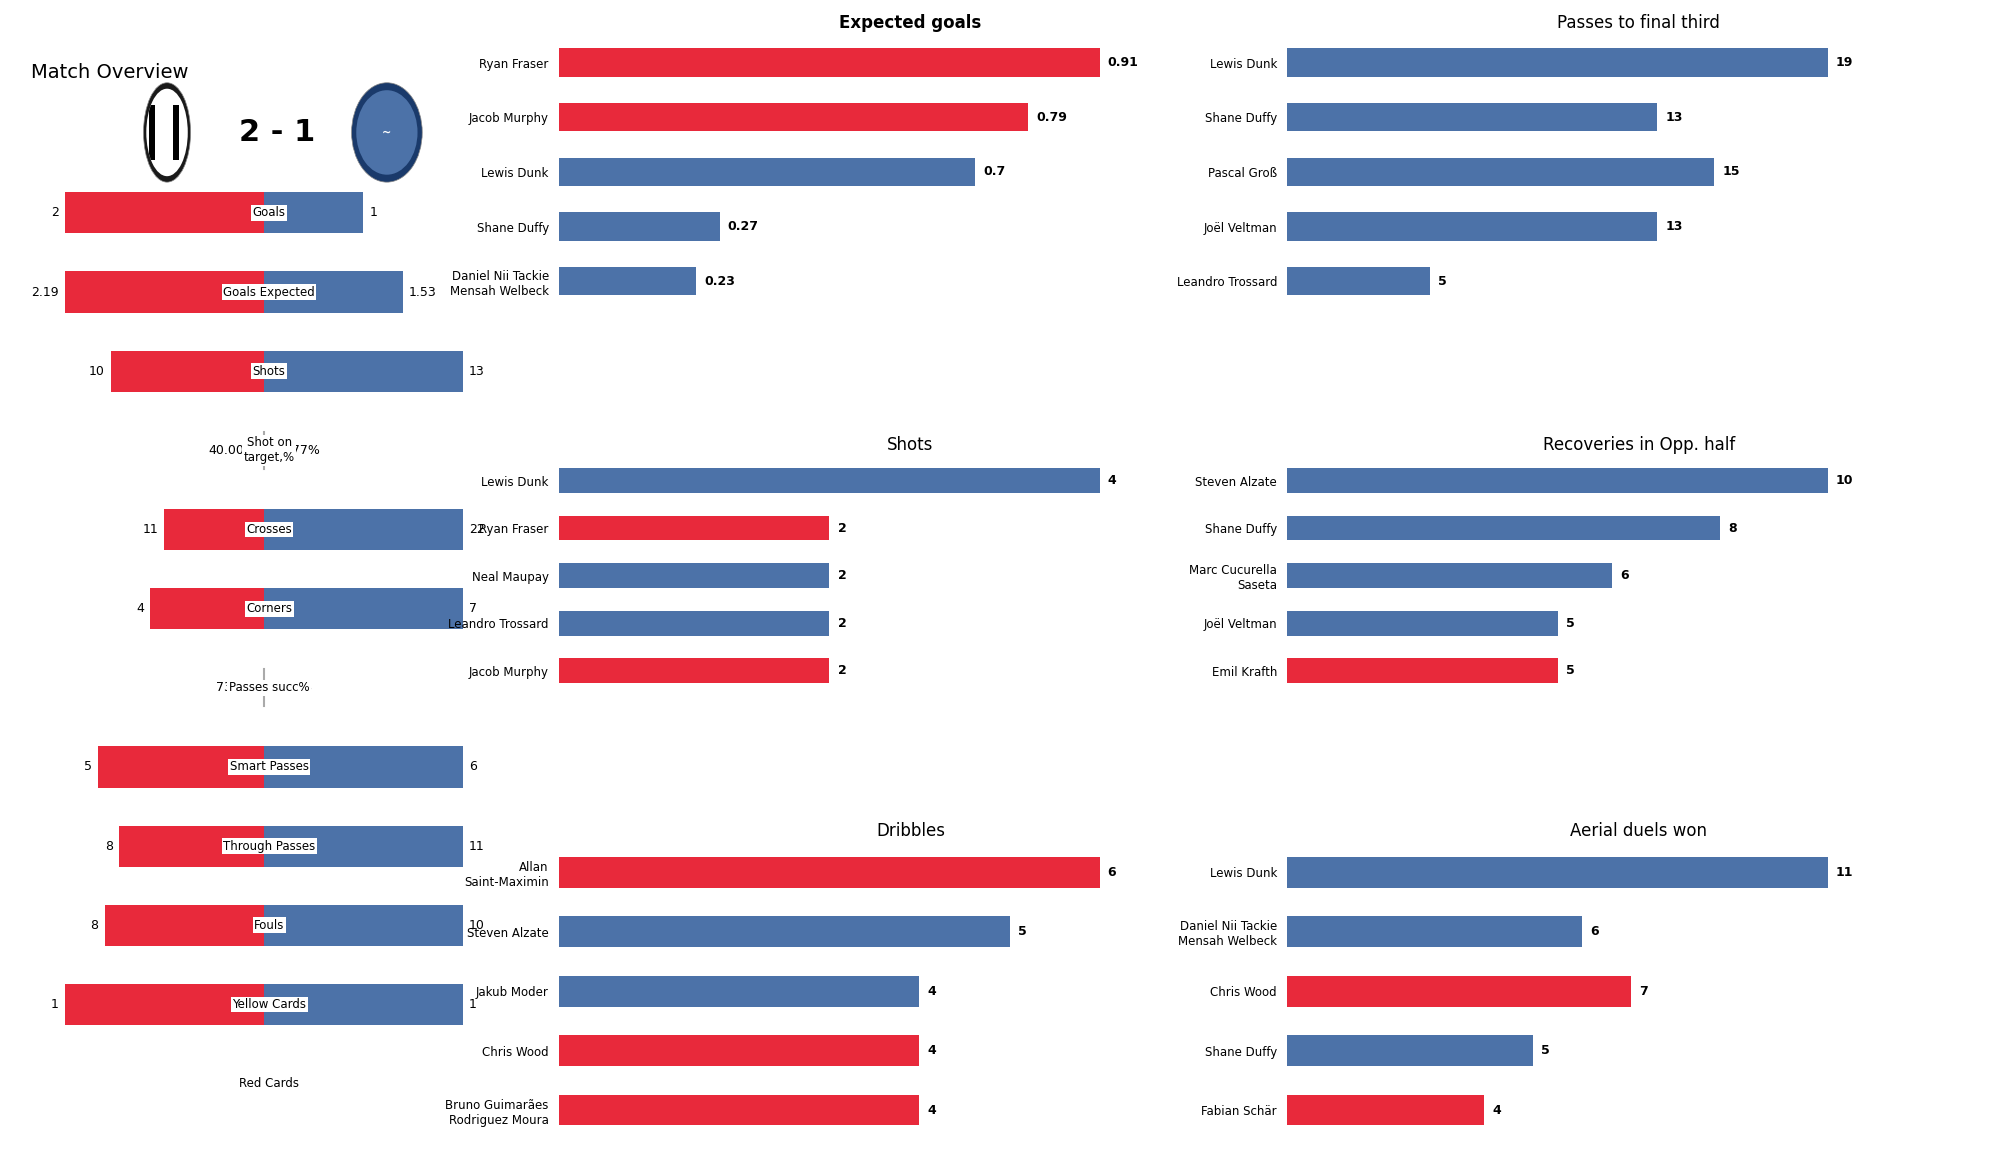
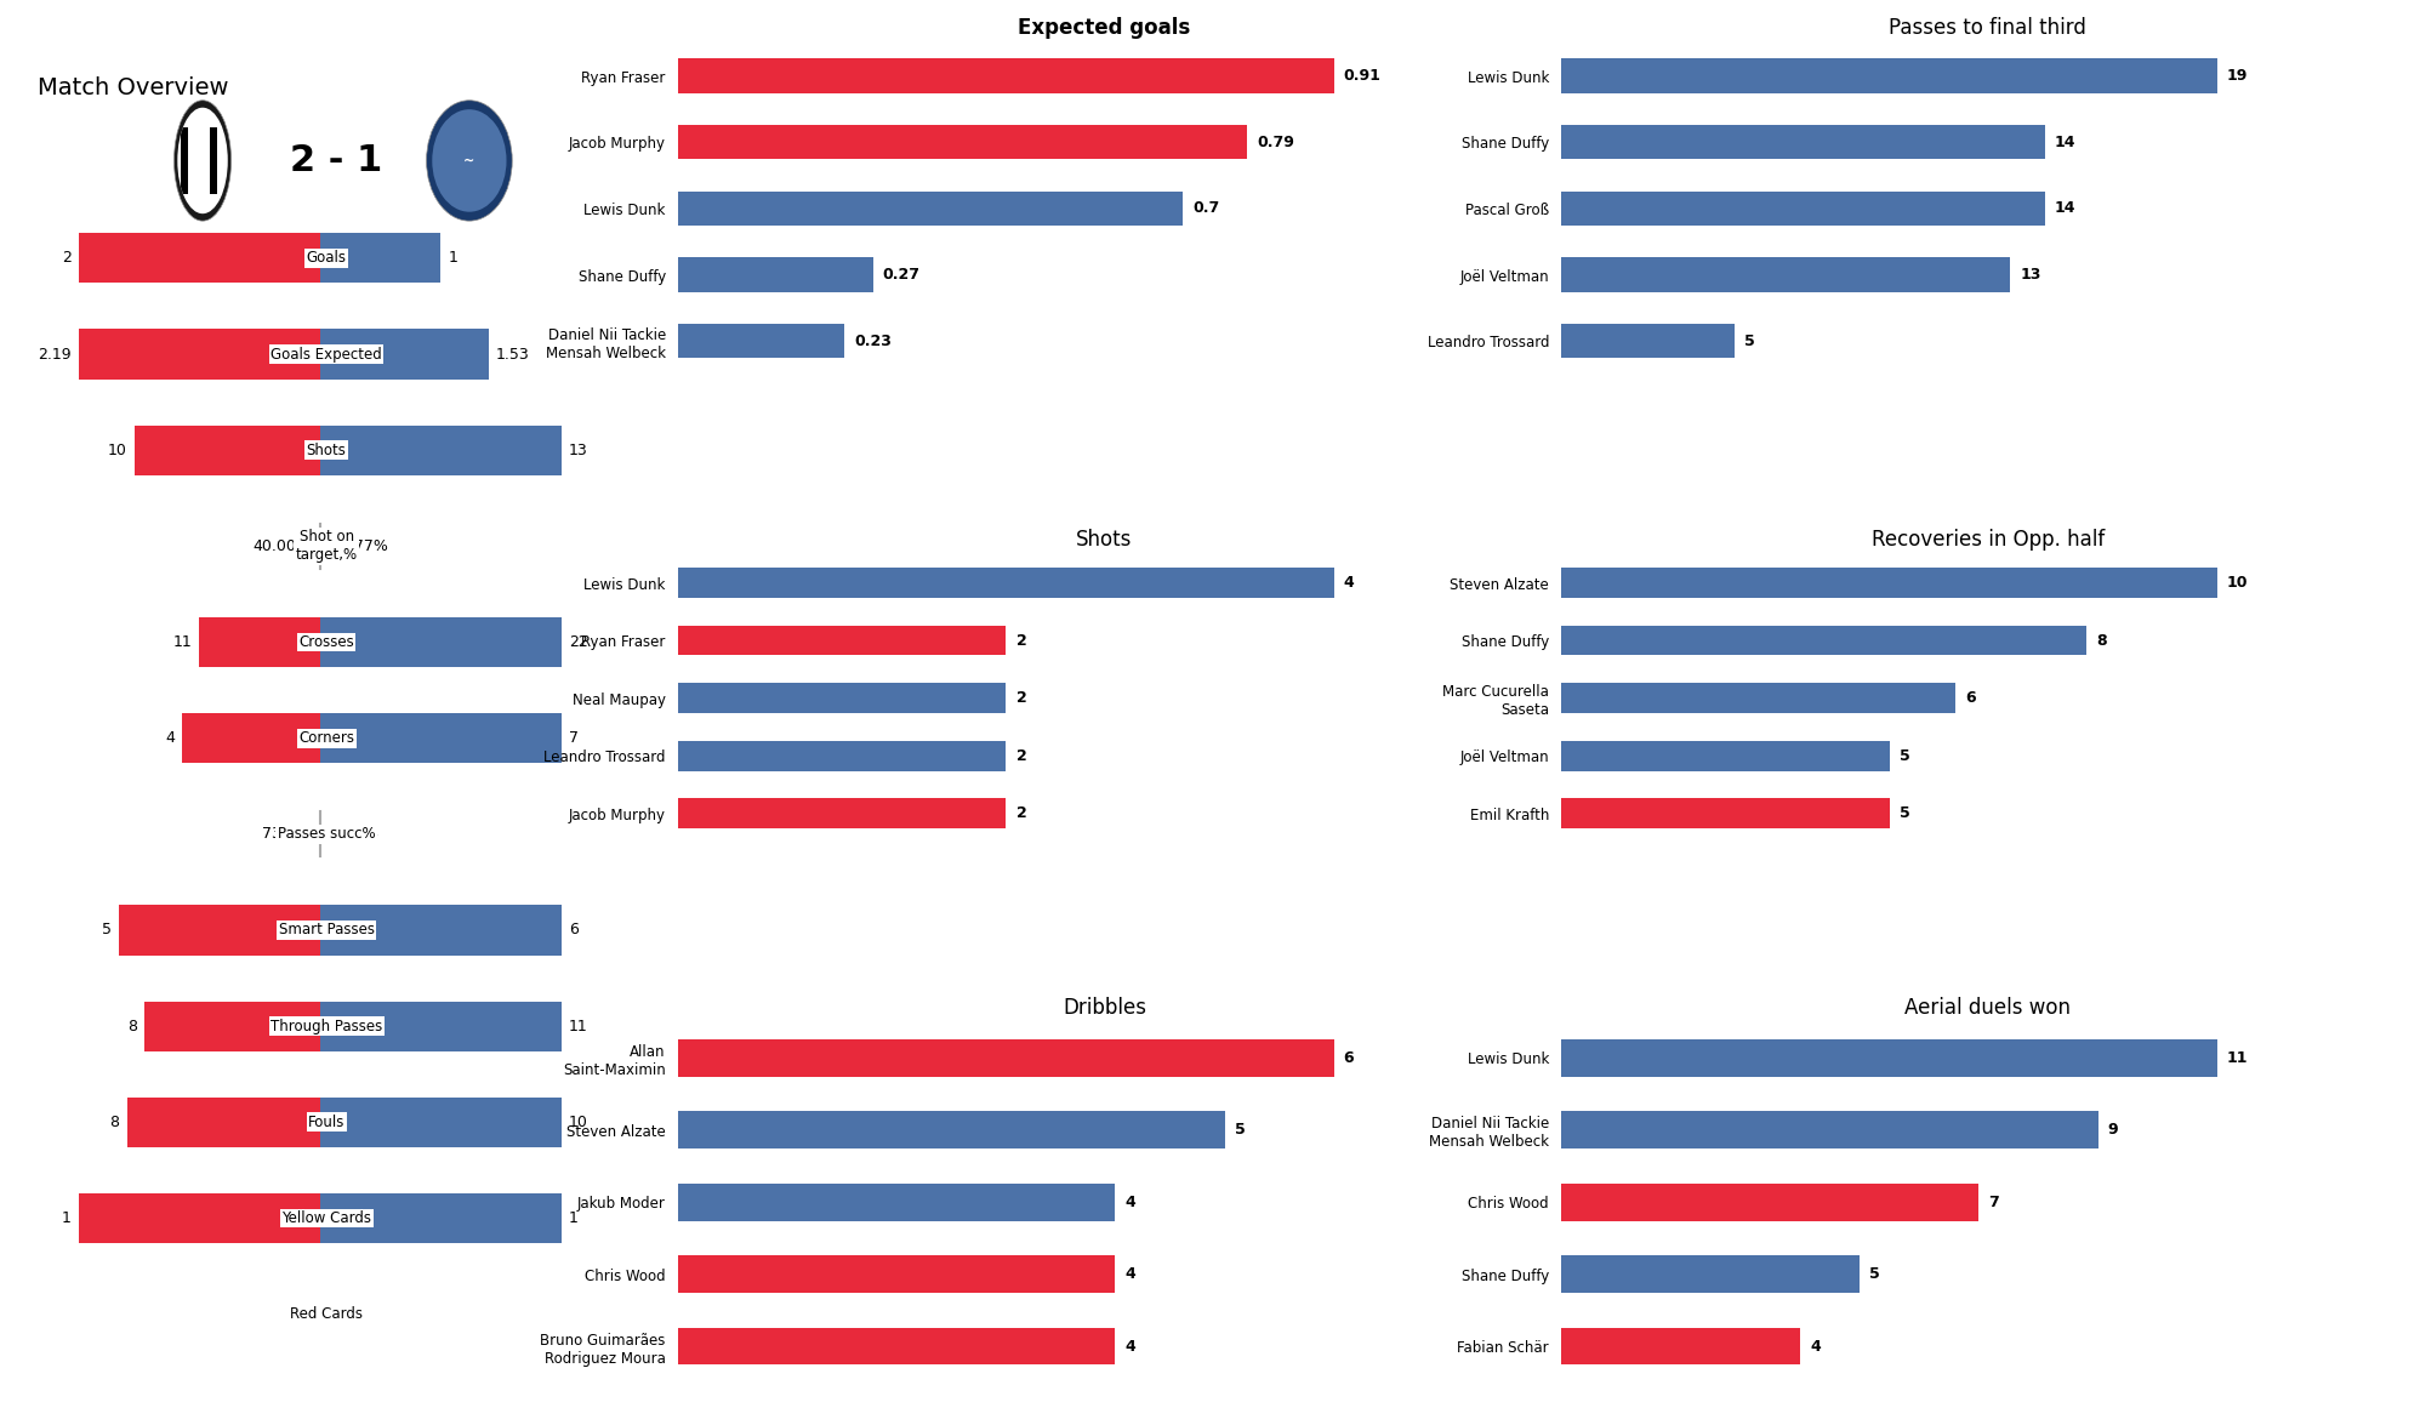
Passes to final third/Shane Duffy: 13 -> 14
Passes to final third/Pascal Groß: 15 -> 14
Aerial duels won/Daniel Nii Tackie Mensah Welbeck: 6 -> 9
